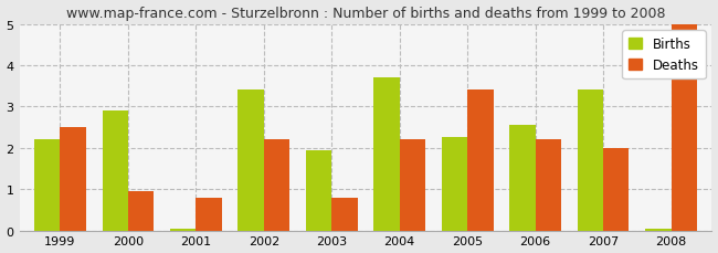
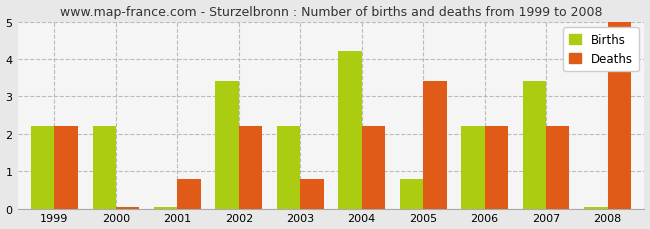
Deaths/1999: 2.50 -> 2.20
Births/2000: 2.90 -> 2.20
Deaths/2000: 0.95 -> 0.05
Births/2003: 1.95 -> 2.20
Births/2004: 3.70 -> 4.20
Births/2005: 2.25 -> 0.80
Births/2006: 2.55 -> 2.20
Deaths/2007: 2.00 -> 2.20
